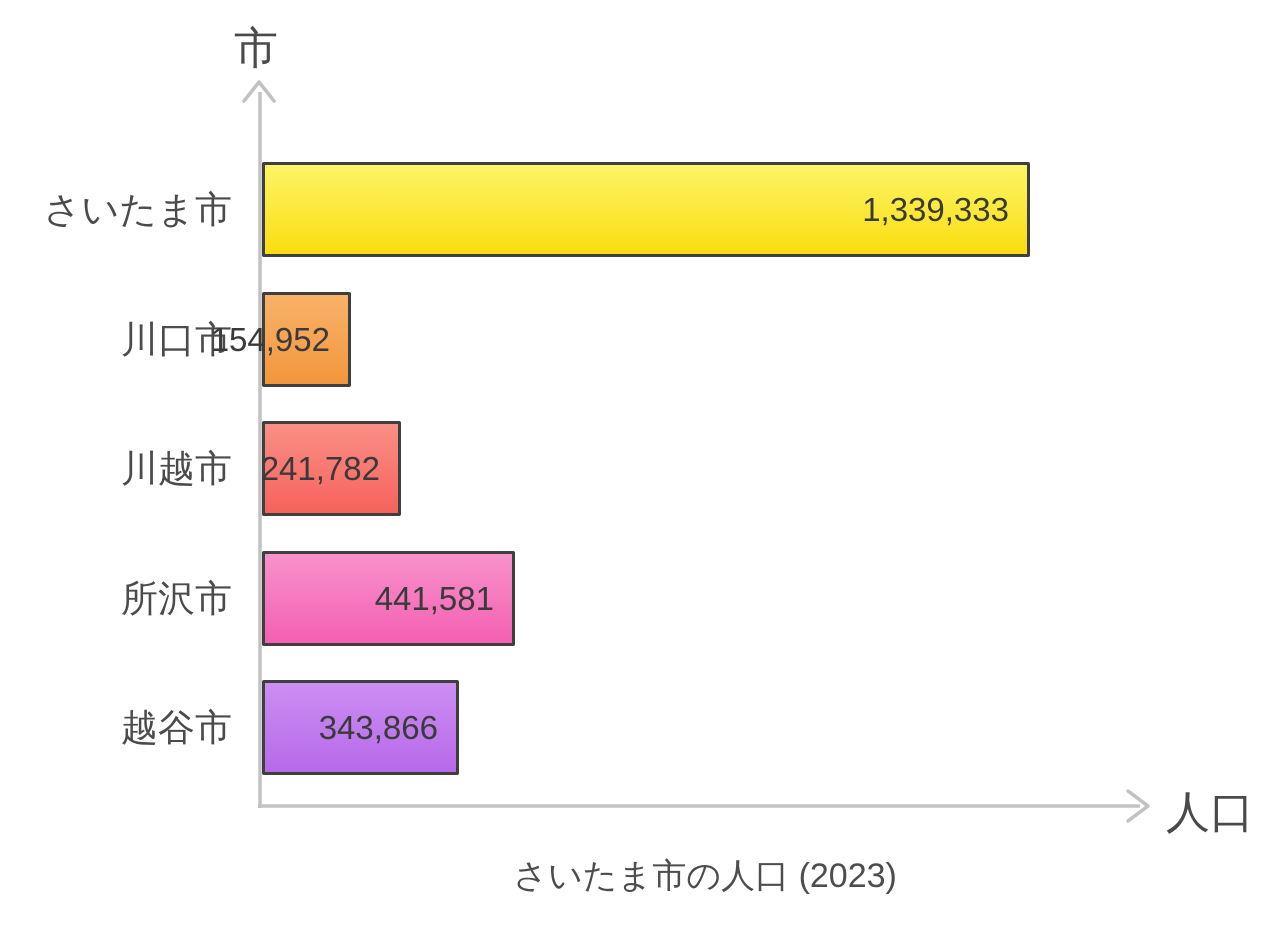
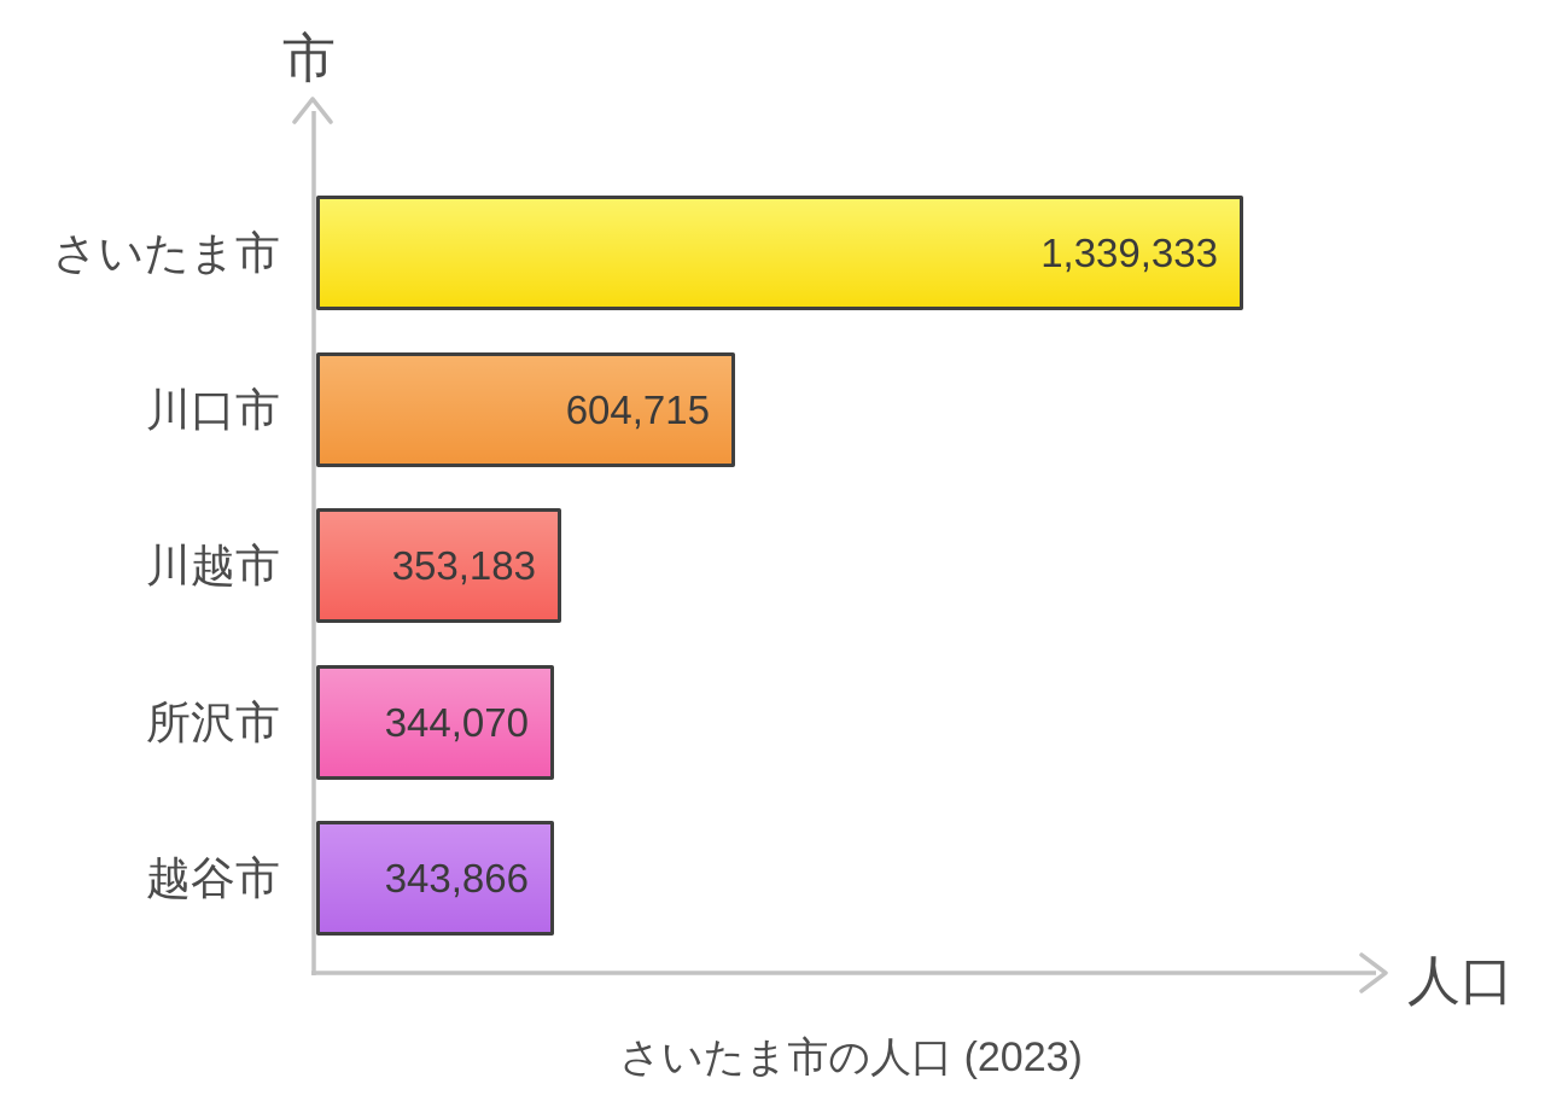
川口市: 154,952 -> 604,715
川越市: 241,782 -> 353,183
所沢市: 441,581 -> 344,070
